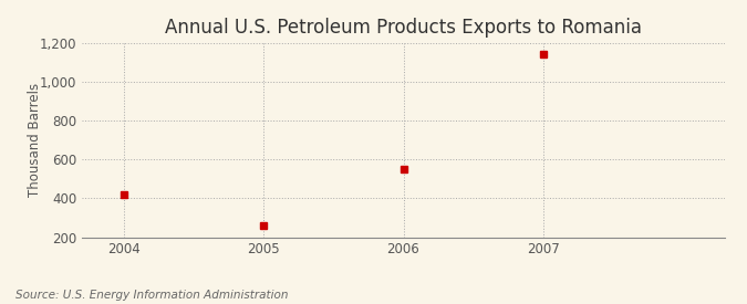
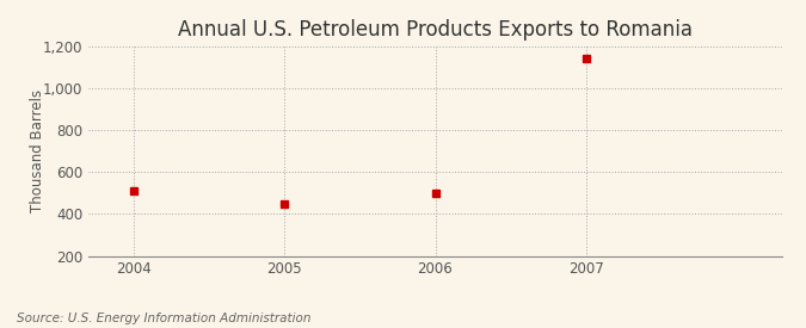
2004: 420 -> 510
2005: 260 -> 450
2006: 550 -> 500
